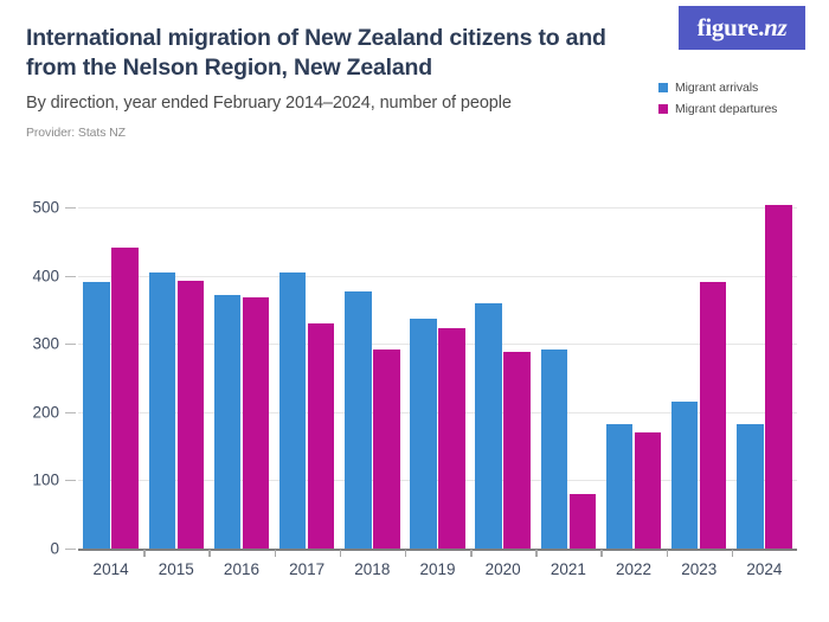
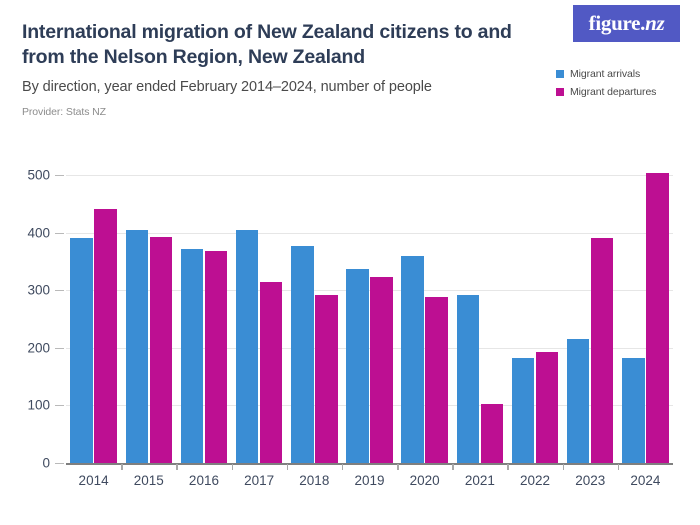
Migrant departures/2017: 330 -> 310
Migrant departures/2021: 80 -> 100
Migrant departures/2022: 170 -> 190
